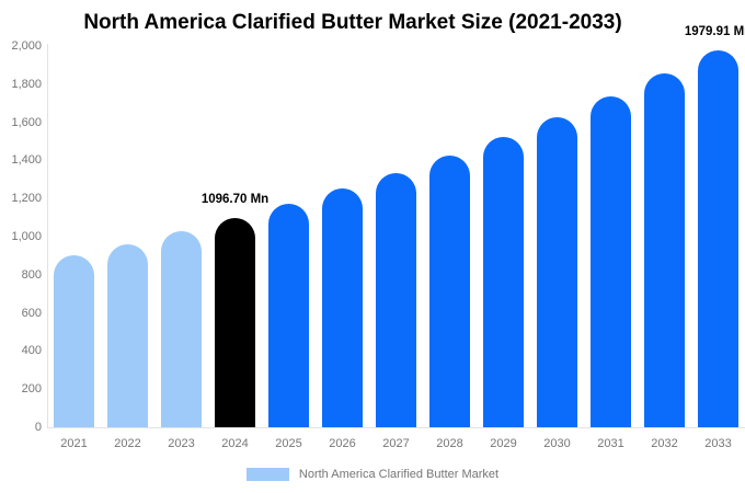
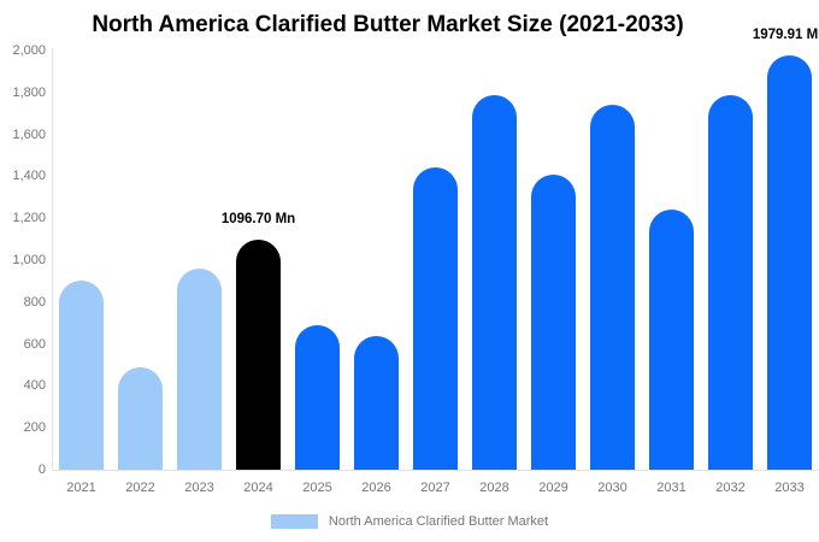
2022: 960 -> 490
2023: 1030 -> 960
2025: 1170 -> 690
2026: 1250 -> 640
2027: 1340 -> 1440
2028: 1430 -> 1790
2029: 1520 -> 1410
2030: 1630 -> 1740
2031: 1740 -> 1240
2032: 1850 -> 1790
